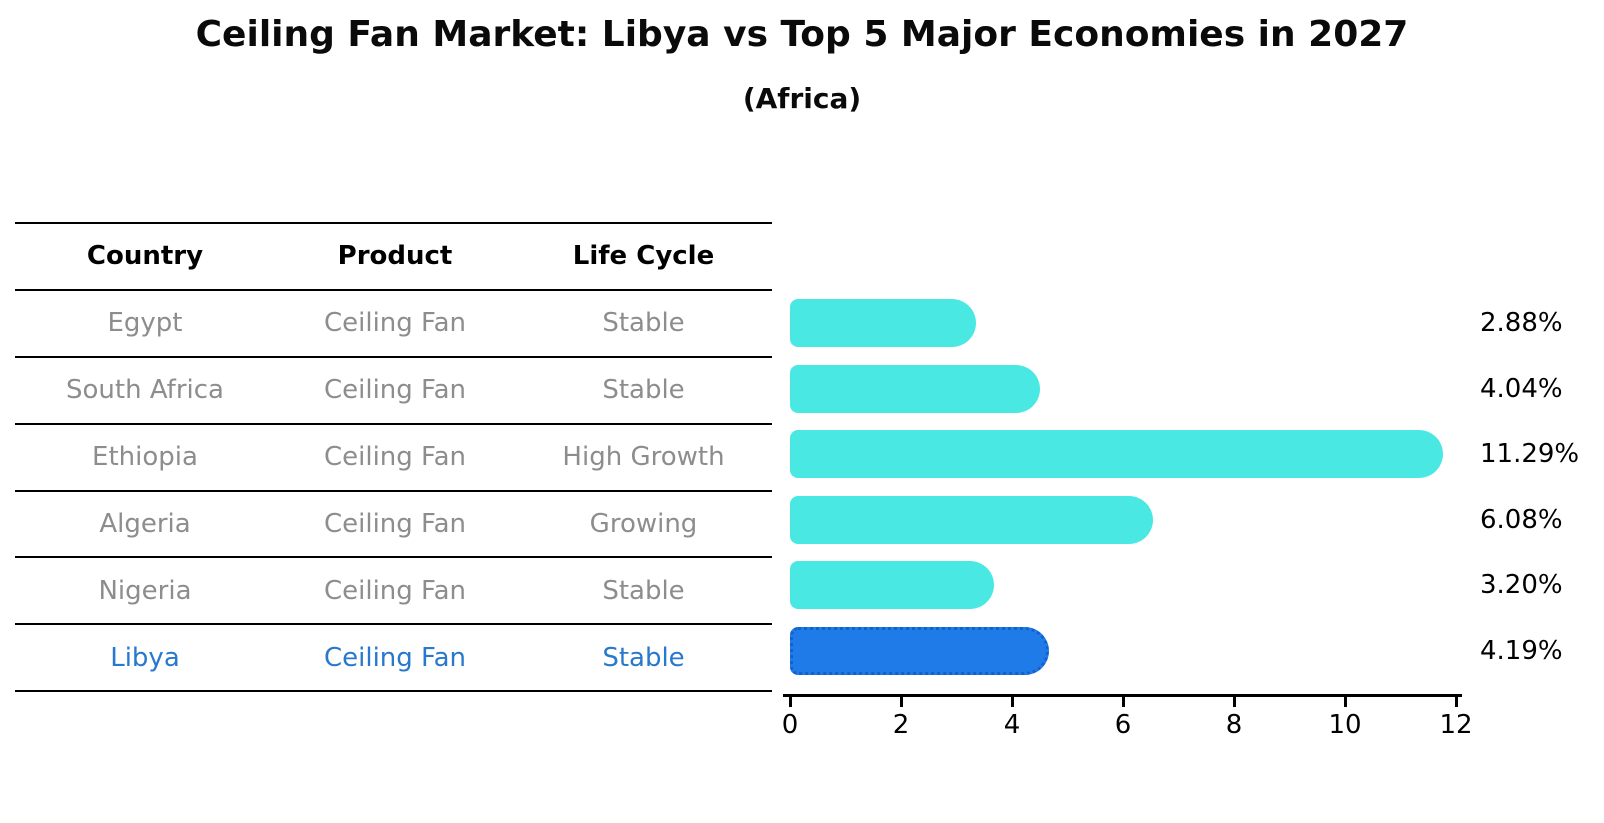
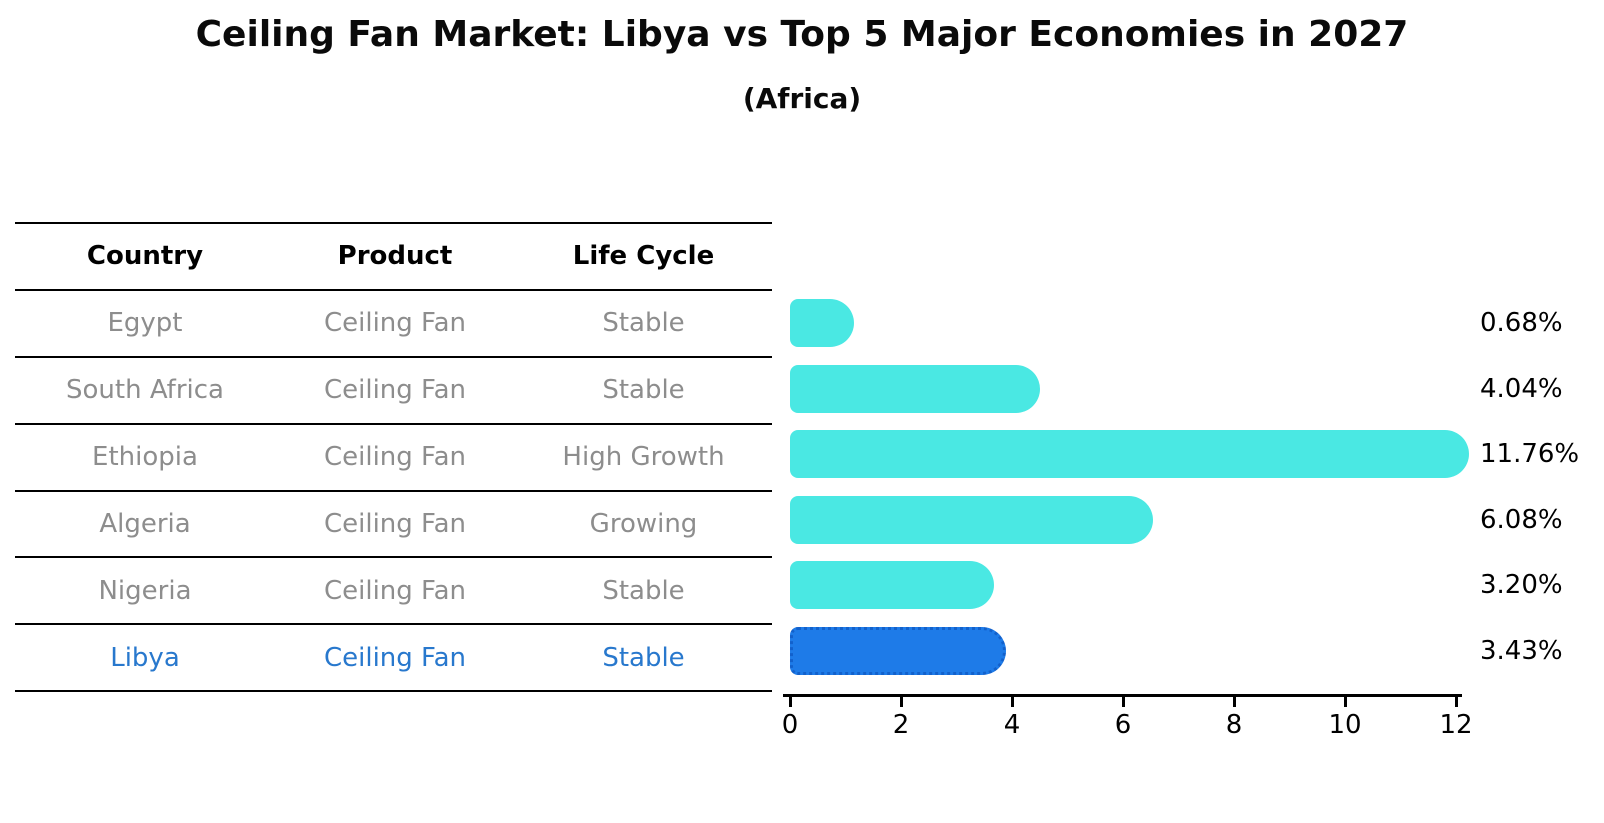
Egypt: 2.88% -> 0.68%
Ethiopia: 11.29% -> 11.76%
Libya: 4.19% -> 3.43%
